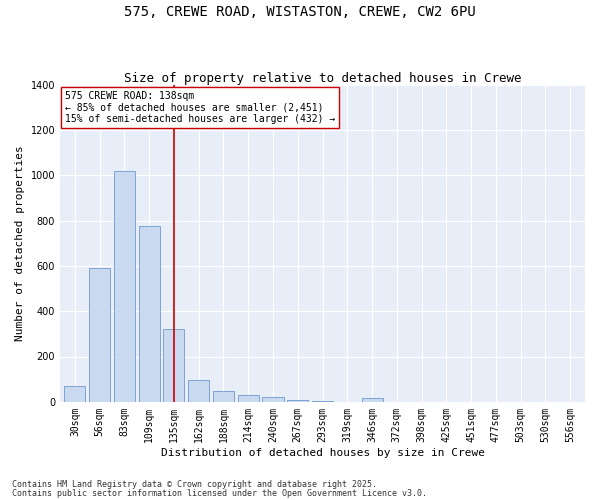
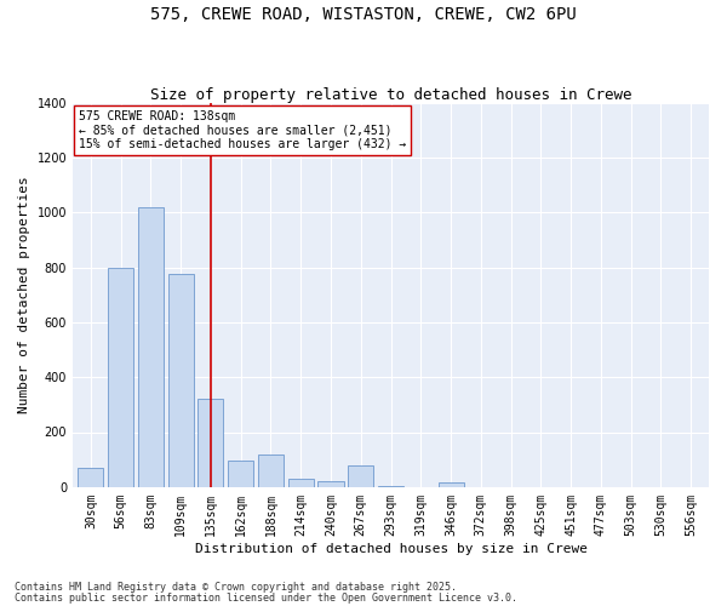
56sqm: 590 -> 800
188sqm: 50 -> 120
267sqm: 10 -> 80
